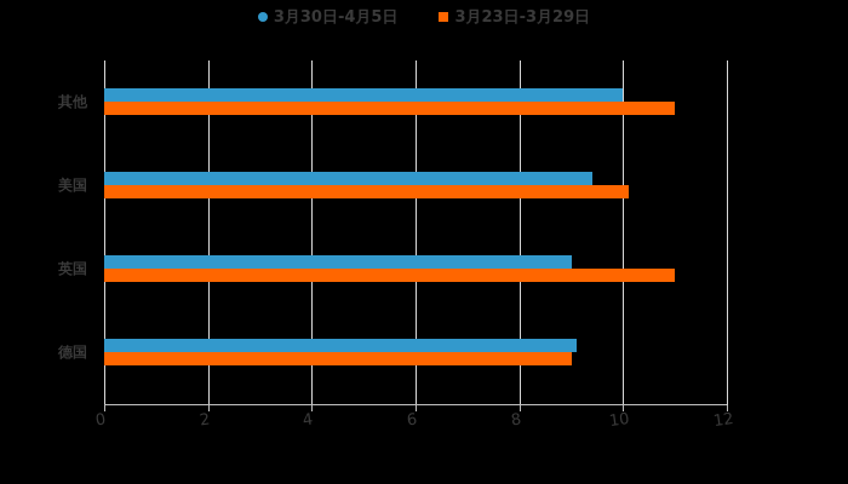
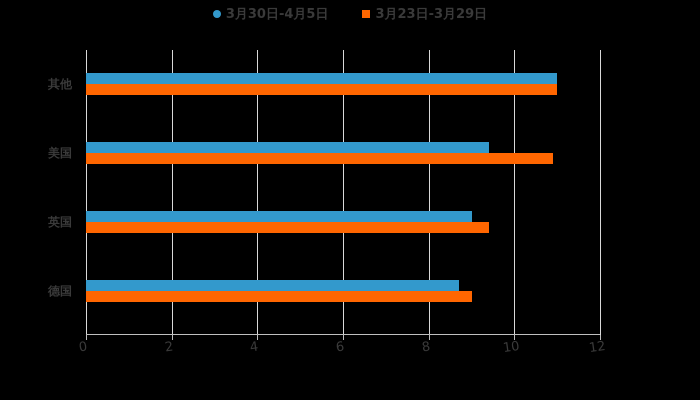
3月30日-4月5日/其他: 10.0 -> 11.0
3月23日-3月29日/美国: 10.1 -> 10.9
3月23日-3月29日/英国: 11.0 -> 9.4
3月30日-4月5日/德国: 9.1 -> 8.7
